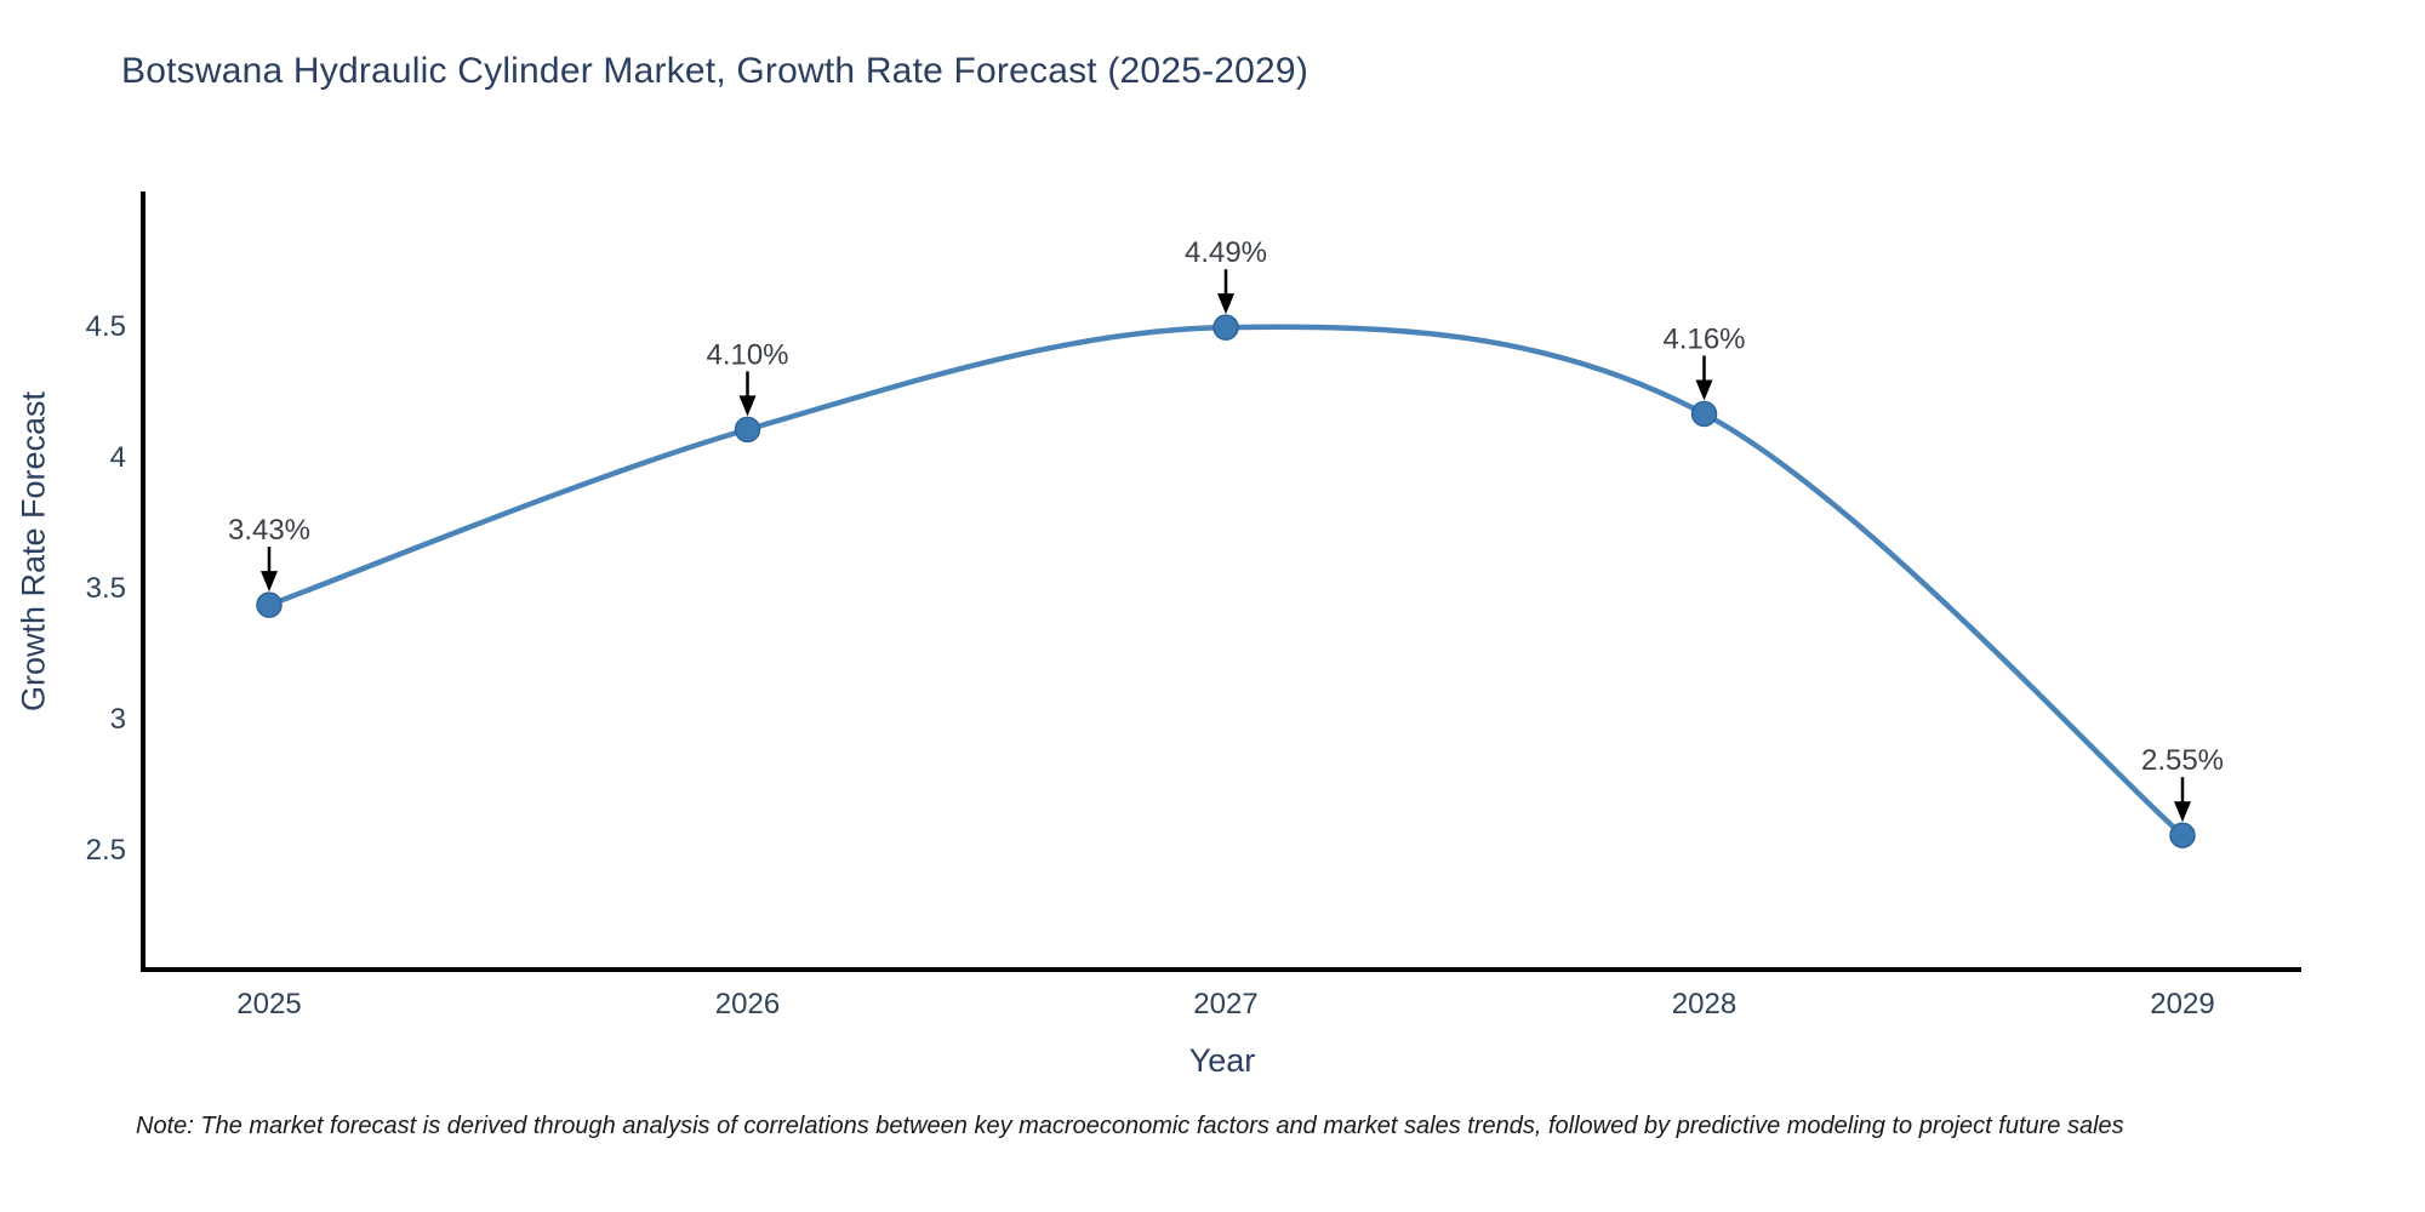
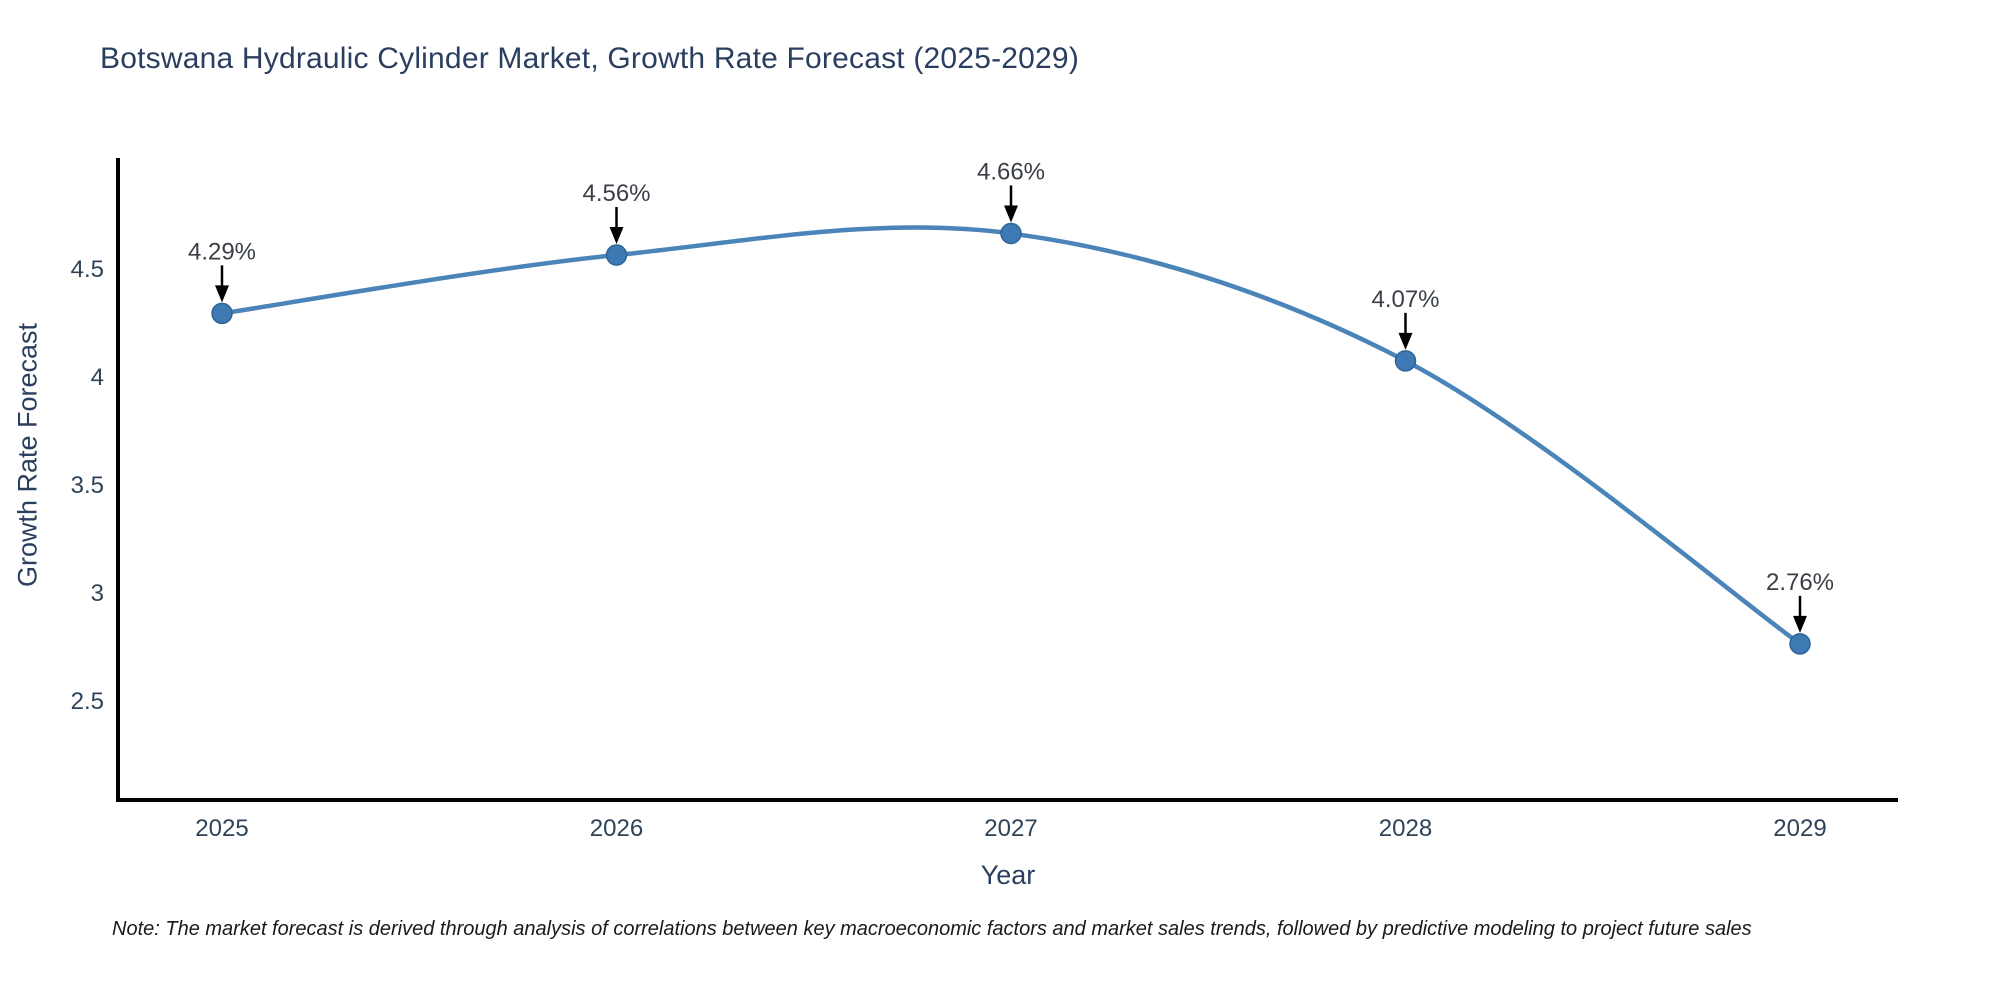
2025: 3.43% -> 4.29%
2026: 4.10% -> 4.56%
2027: 4.49% -> 4.66%
2028: 4.16% -> 4.07%
2029: 2.55% -> 2.76%
